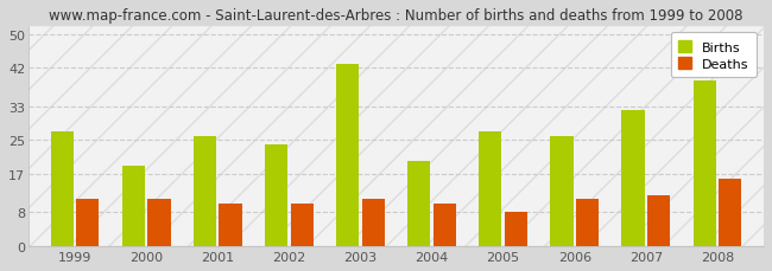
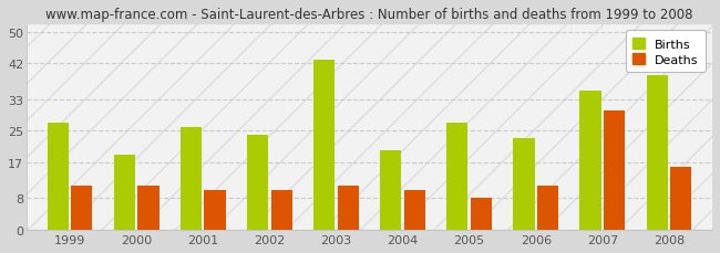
Births/2006: 26 -> 23
Births/2007: 32 -> 35
Deaths/2007: 12 -> 30
